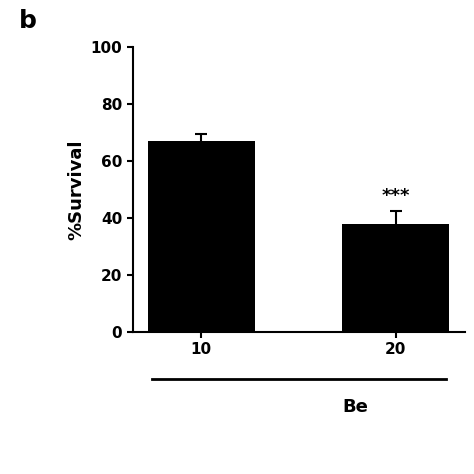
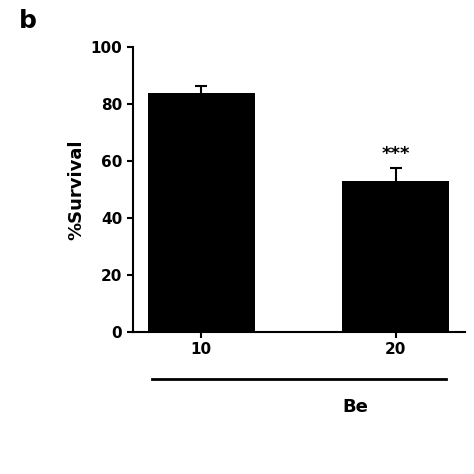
10: 67 -> 84
20: 38 -> 53
